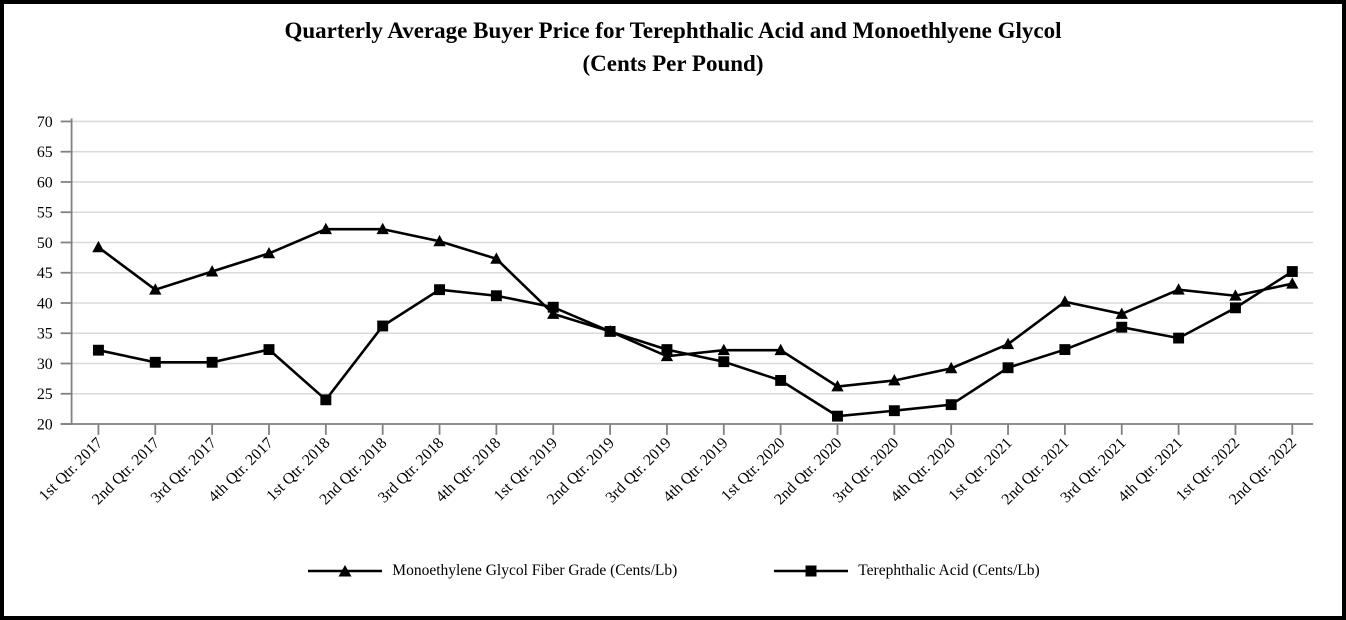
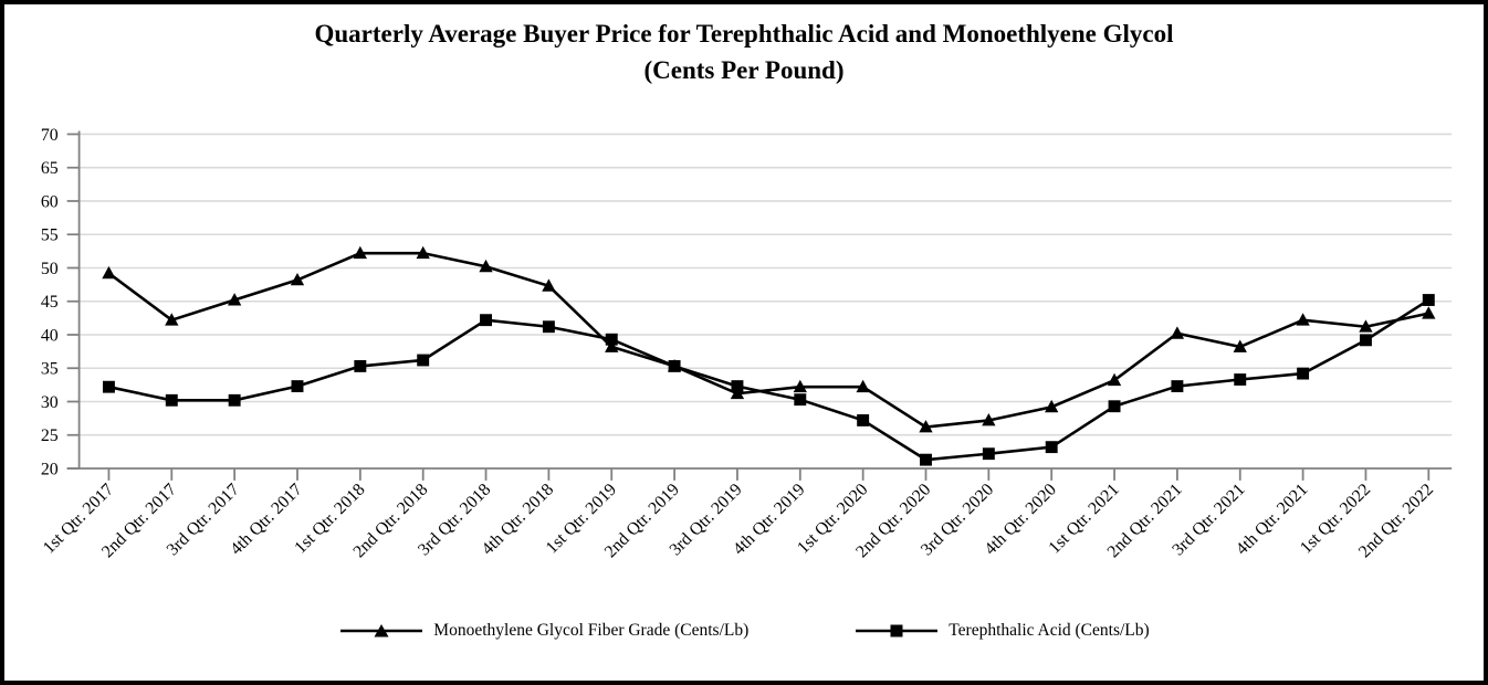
Terephthalic Acid (Cents/Lb)/1st Qtr. 2018: 24 -> 35
Terephthalic Acid (Cents/Lb)/3rd Qtr. 2021: 36 -> 33
